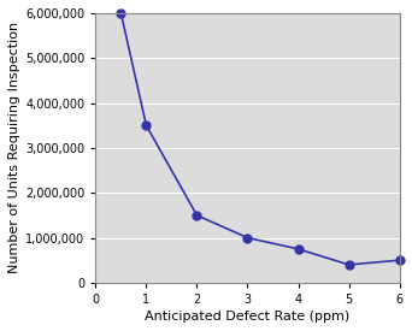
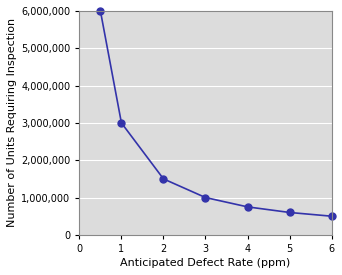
1: 3,500,000 -> 3,000,000
5: 400,000 -> 600,000
